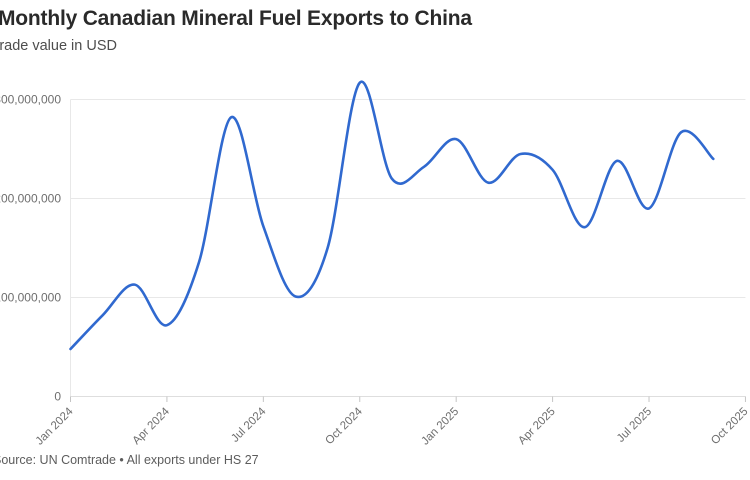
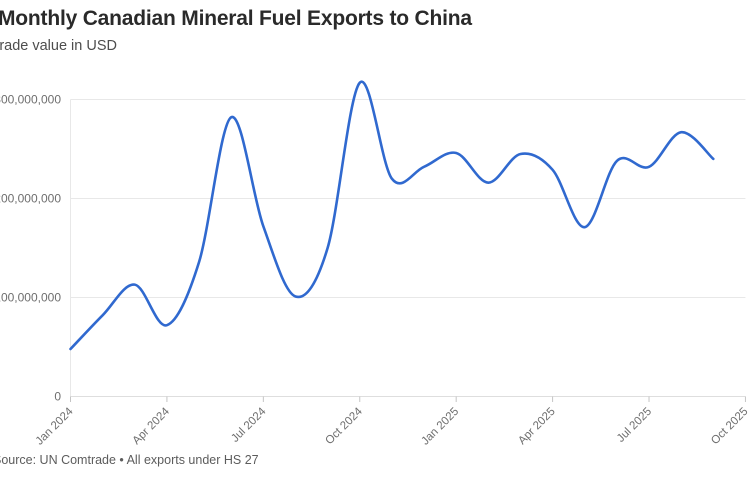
Jan 2025: 260000000 -> 250000000
Jul 2025: 190000000 -> 230000000
